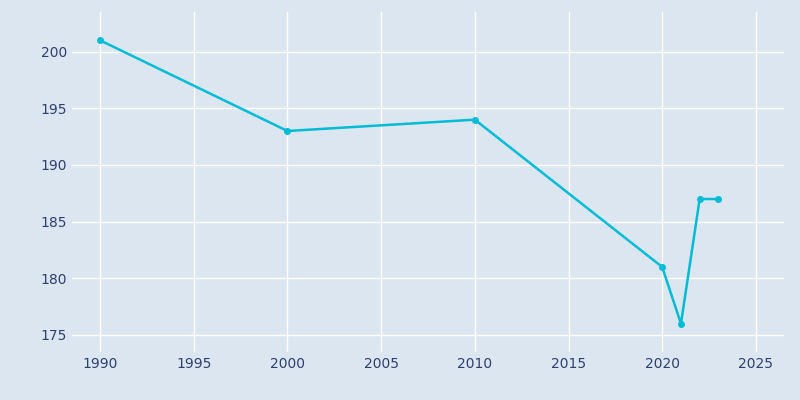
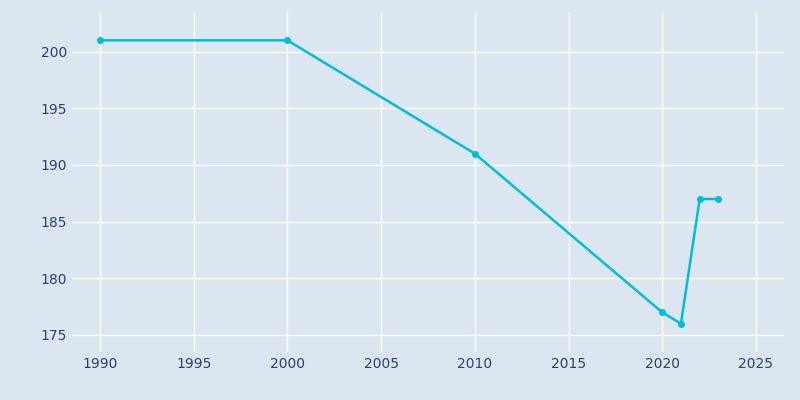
2000: 193 -> 201
2010: 194 -> 191
2020: 181 -> 177
